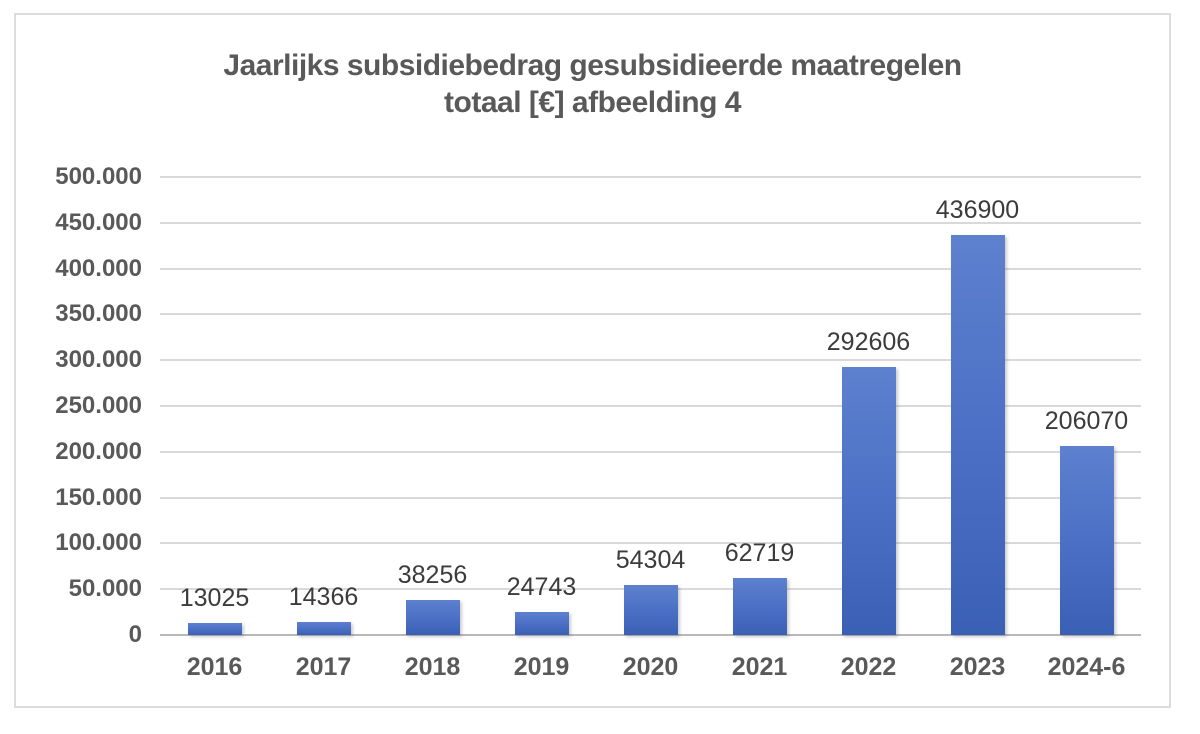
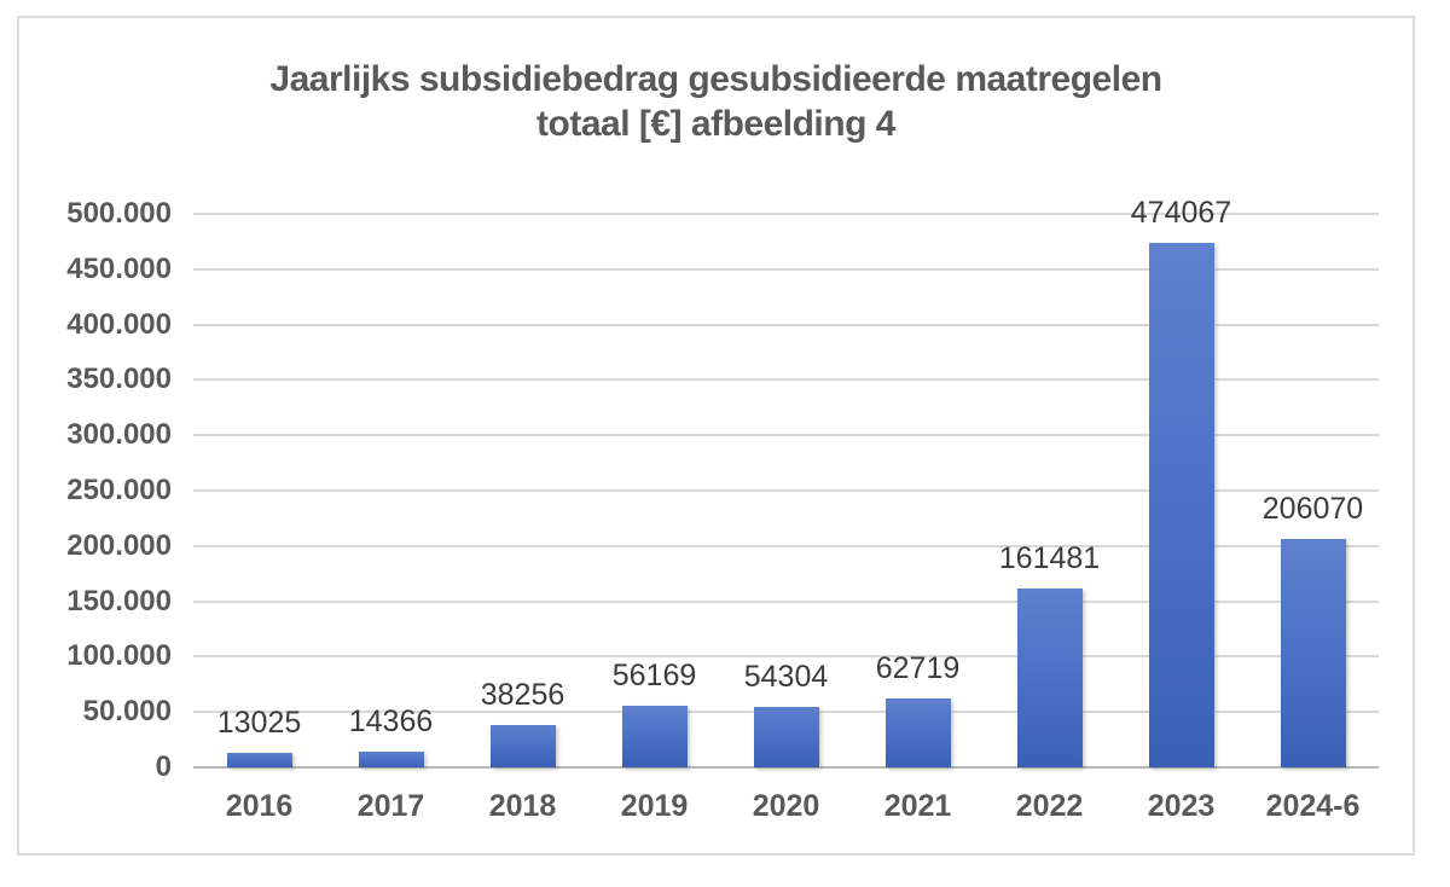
2019: 24743 -> 56169
2022: 292606 -> 161481
2023: 436900 -> 474067
